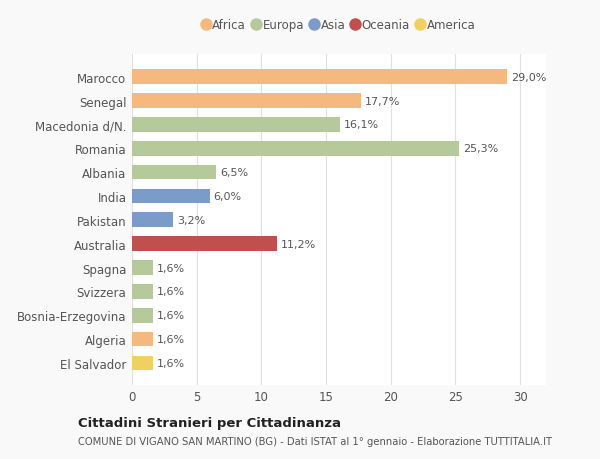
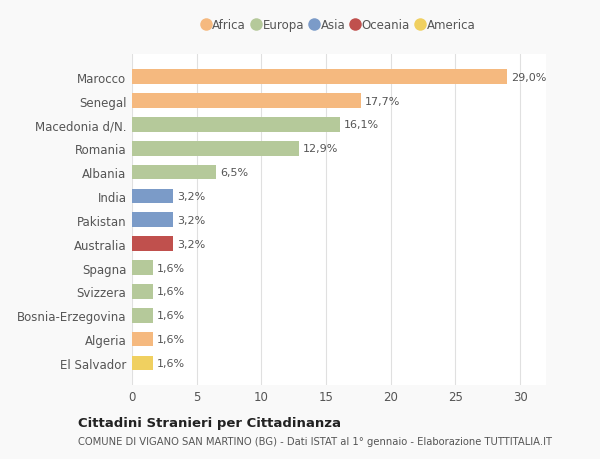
Romania: 25,3% -> 12,9%
India: 6,0% -> 3,2%
Australia: 11,2% -> 3,2%
